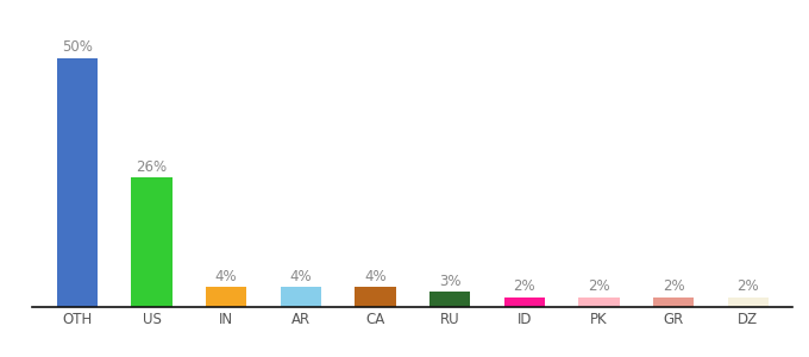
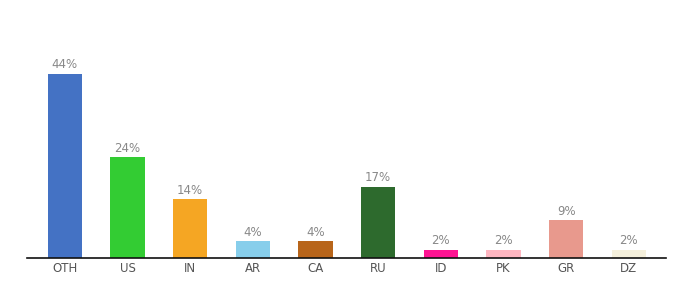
OTH: 50% -> 44%
US: 26% -> 24%
IN: 4% -> 14%
RU: 3% -> 17%
GR: 2% -> 9%
